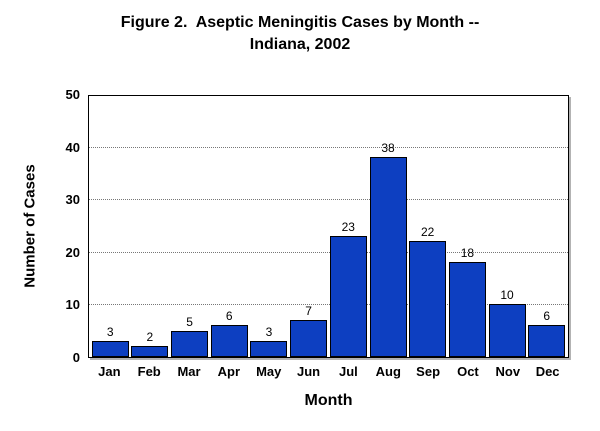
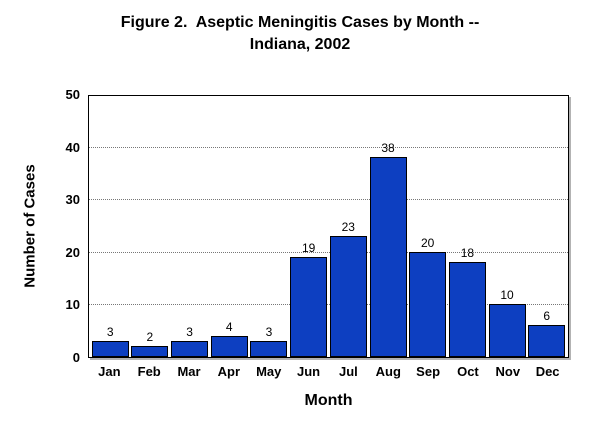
Mar: 5 -> 3
Apr: 6 -> 4
Jun: 7 -> 19
Sep: 22 -> 20
